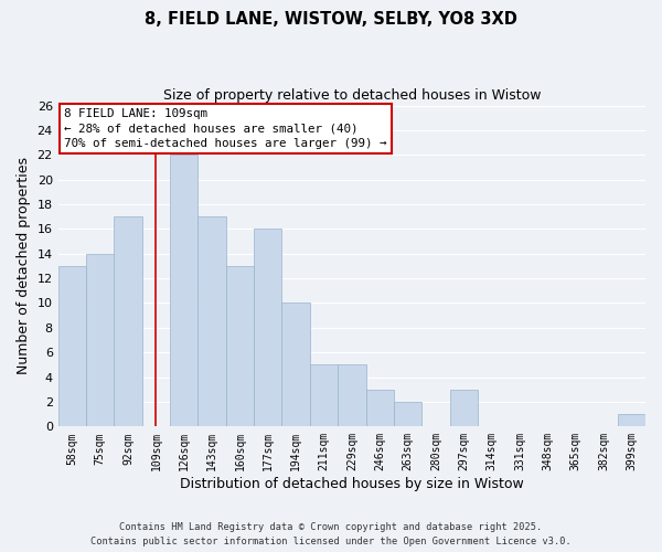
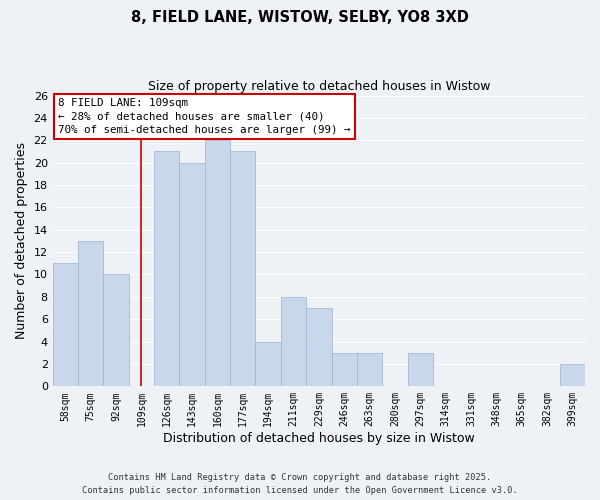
58sqm: 13 -> 11
75sqm: 14 -> 13
92sqm: 17 -> 10
126sqm: 22 -> 21
143sqm: 17 -> 20
160sqm: 13 -> 22
177sqm: 16 -> 21
194sqm: 10 -> 4
211sqm: 5 -> 8
229sqm: 5 -> 7
263sqm: 2 -> 3
399sqm: 1 -> 2
